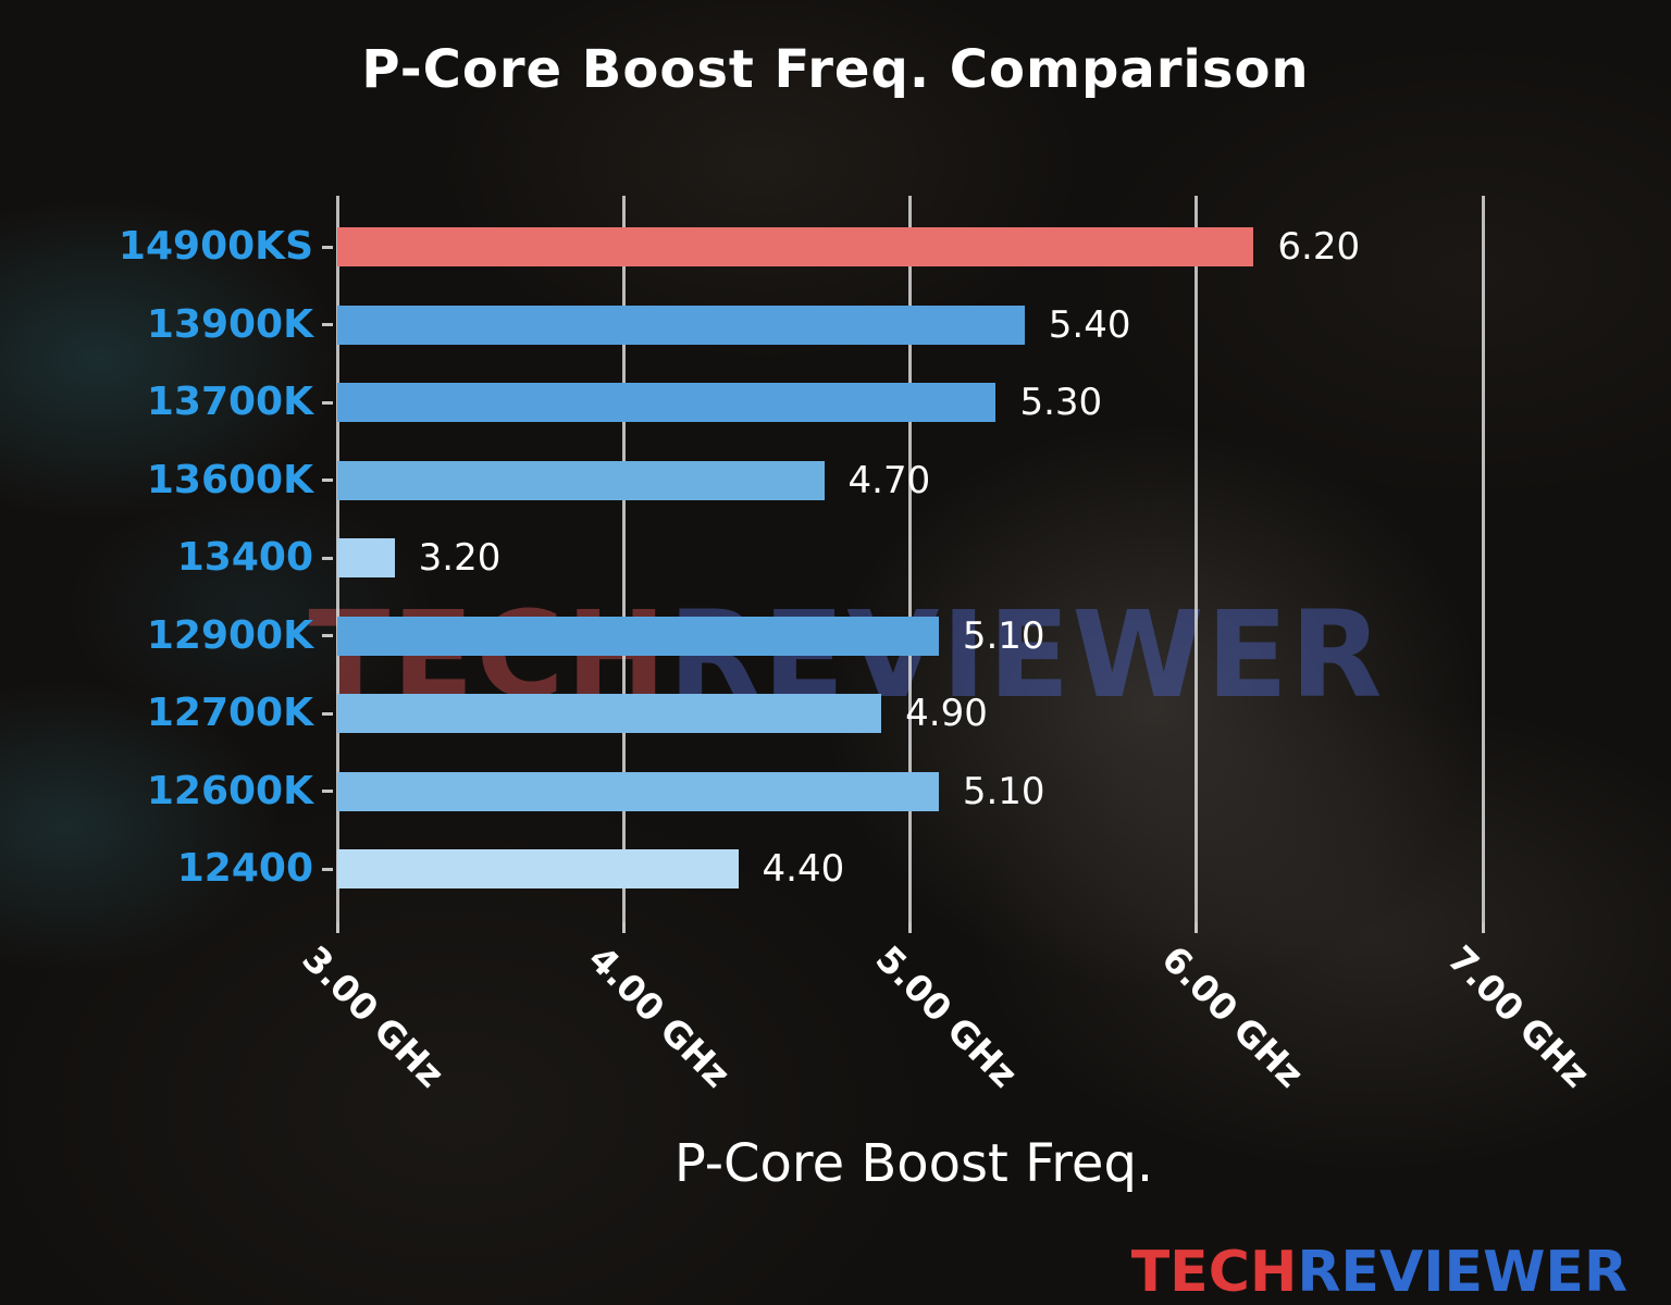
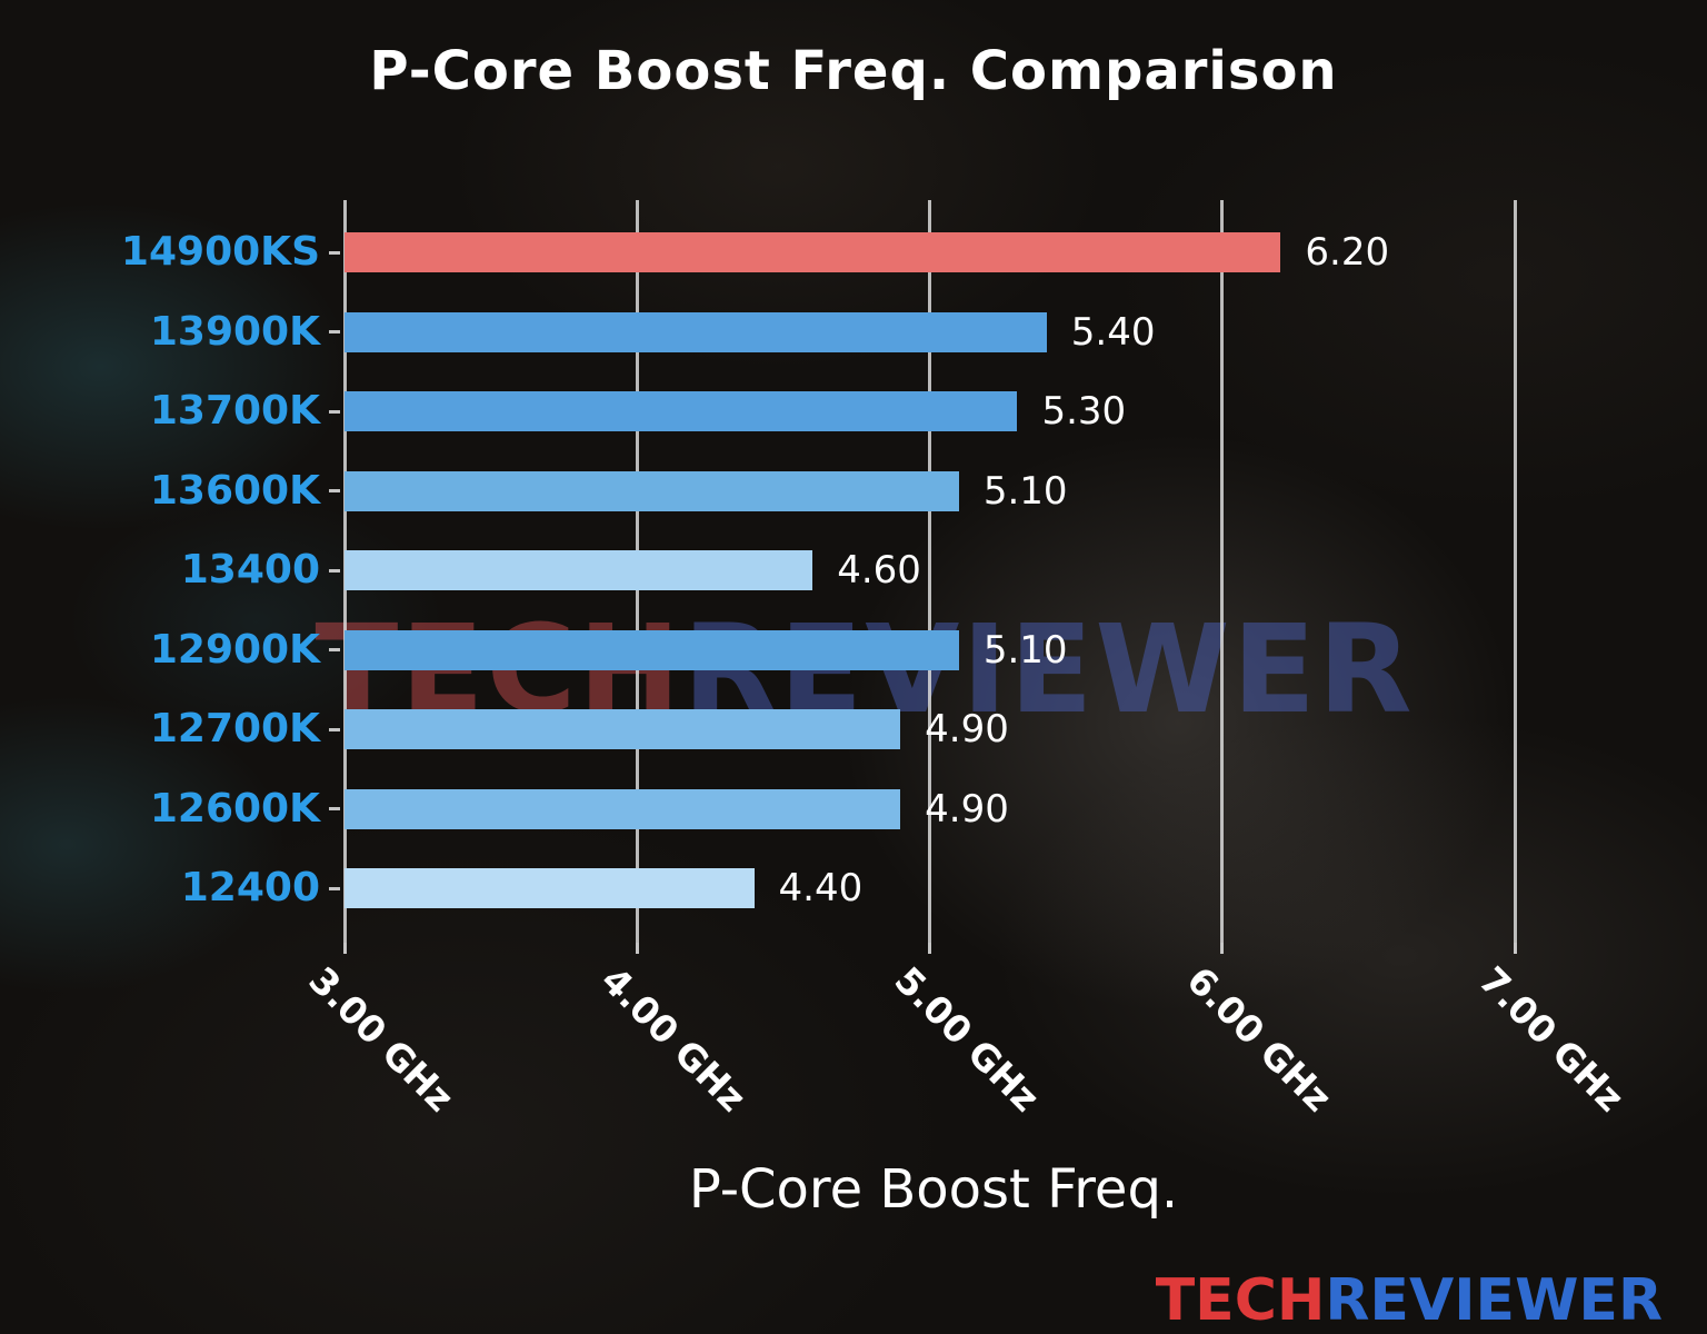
13600K: 4.70 -> 5.10
13400: 3.20 -> 4.60
12600K: 5.10 -> 4.90
